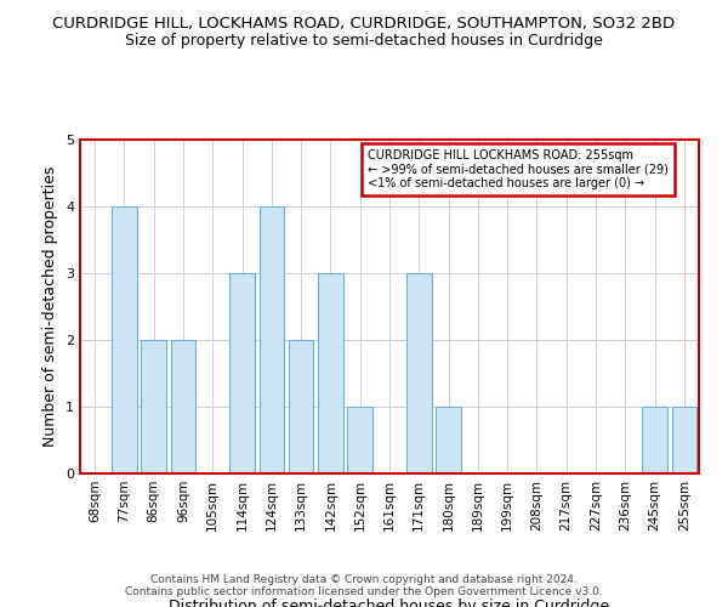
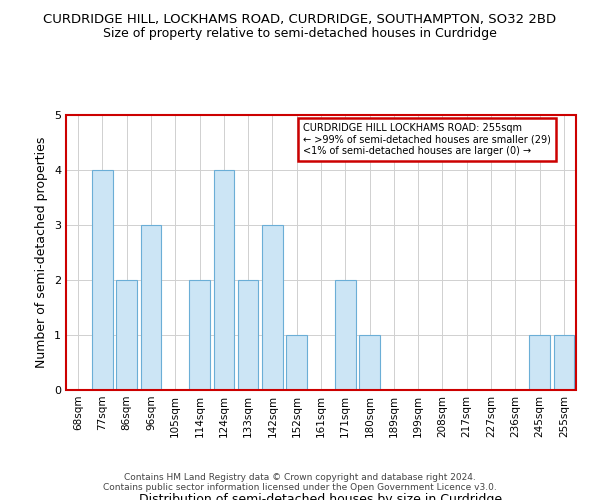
96sqm: 2 -> 3
114sqm: 3 -> 2
171sqm: 3 -> 2
